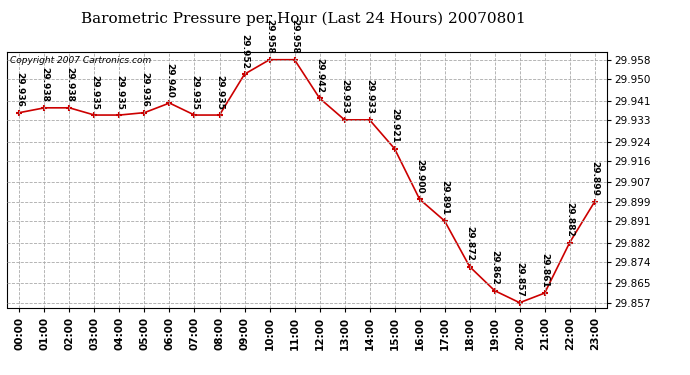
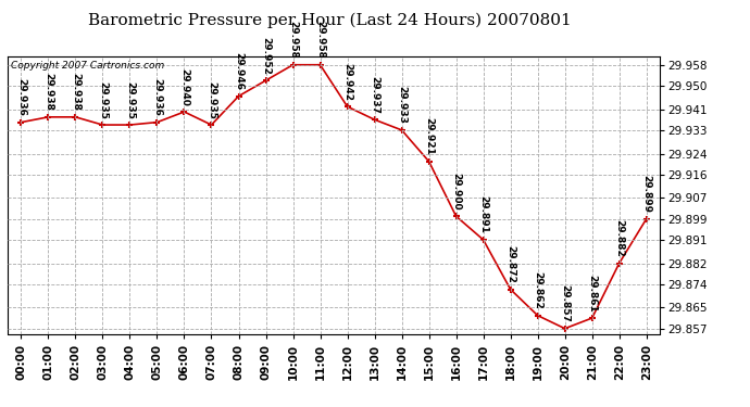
08:00: 29.935 -> 29.946
13:00: 29.933 -> 29.937
